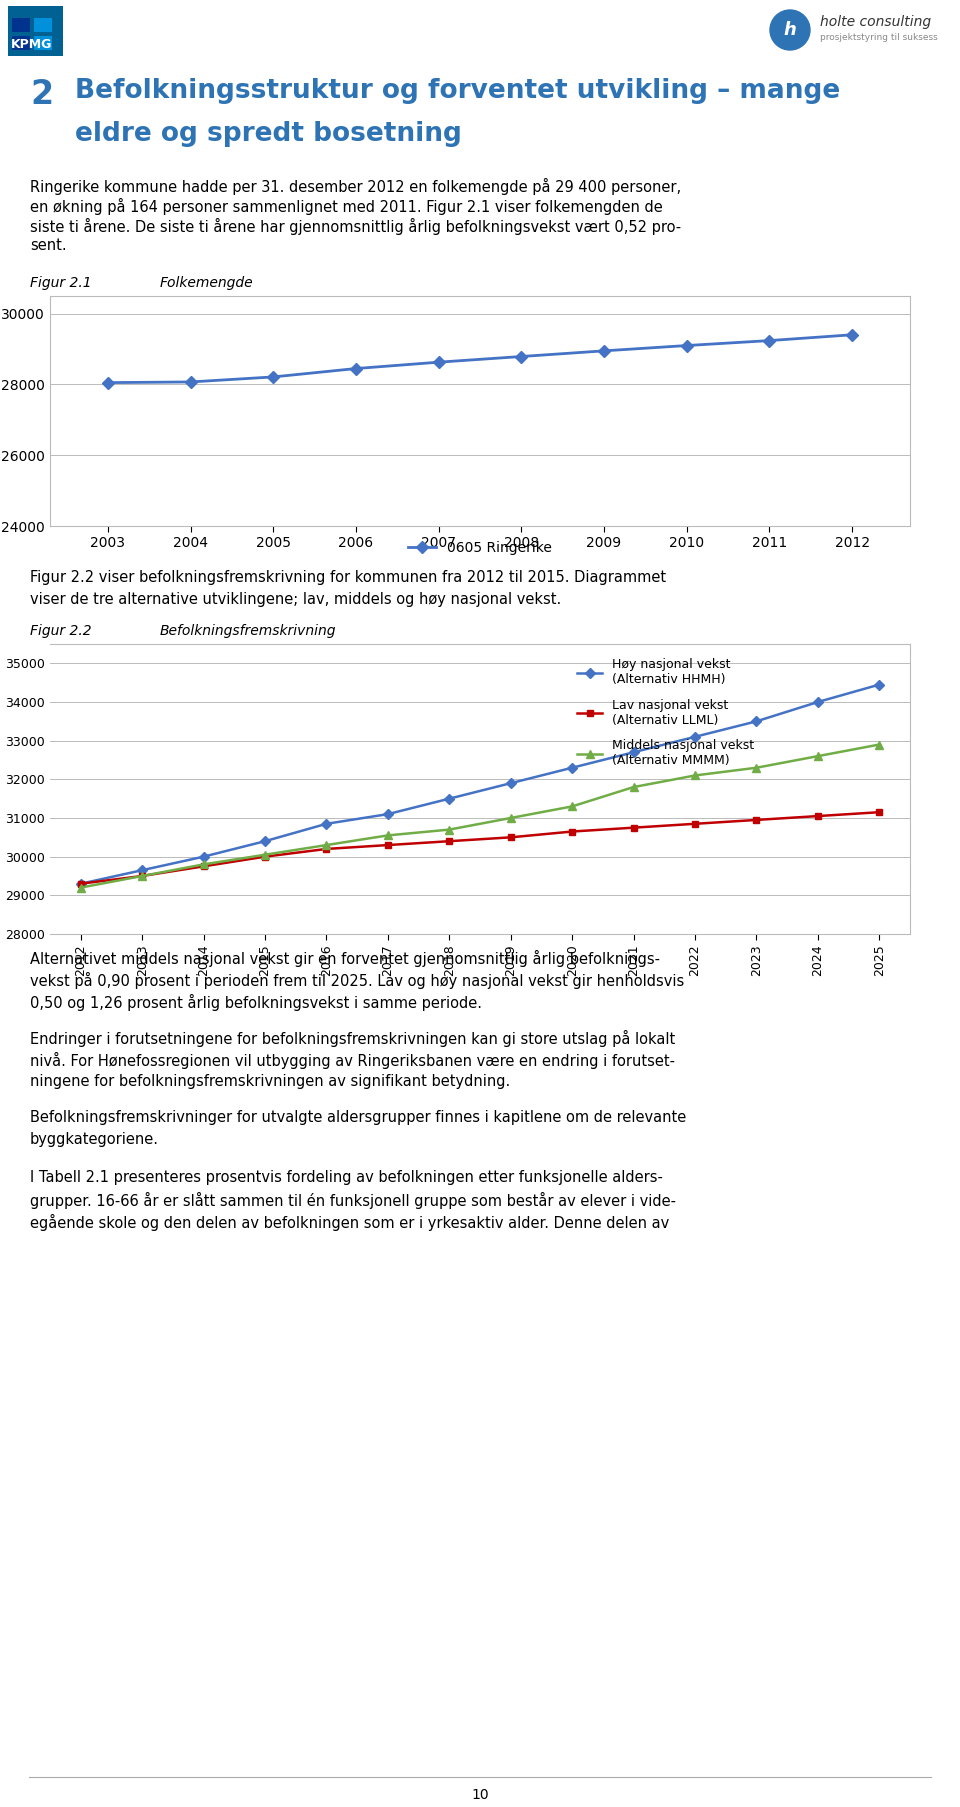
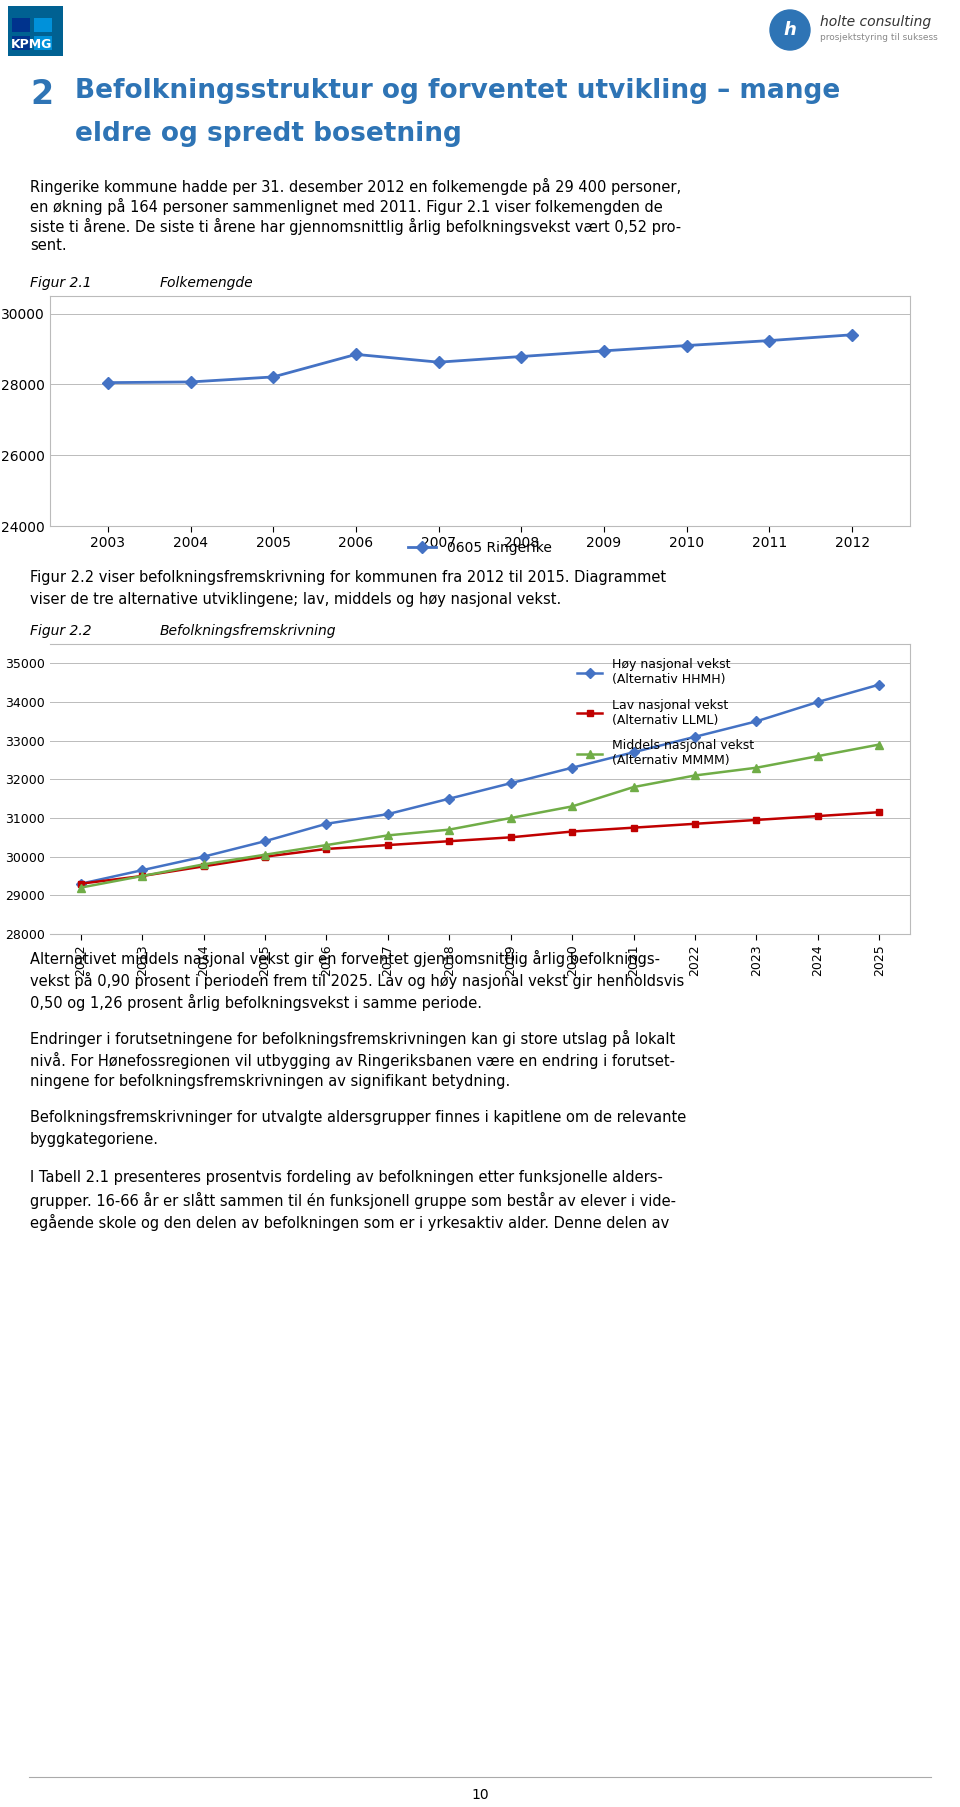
2006: 28450 -> 28850
